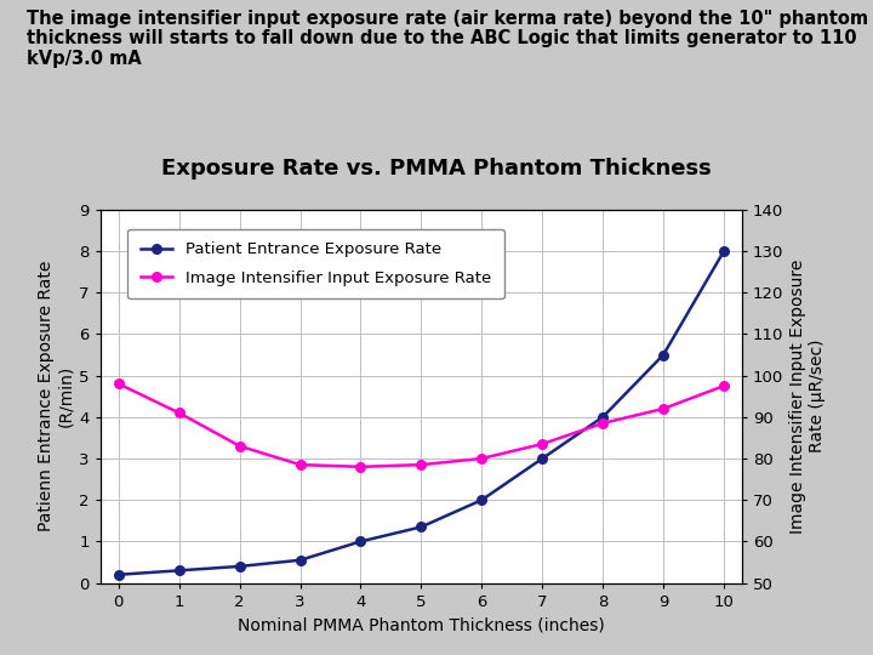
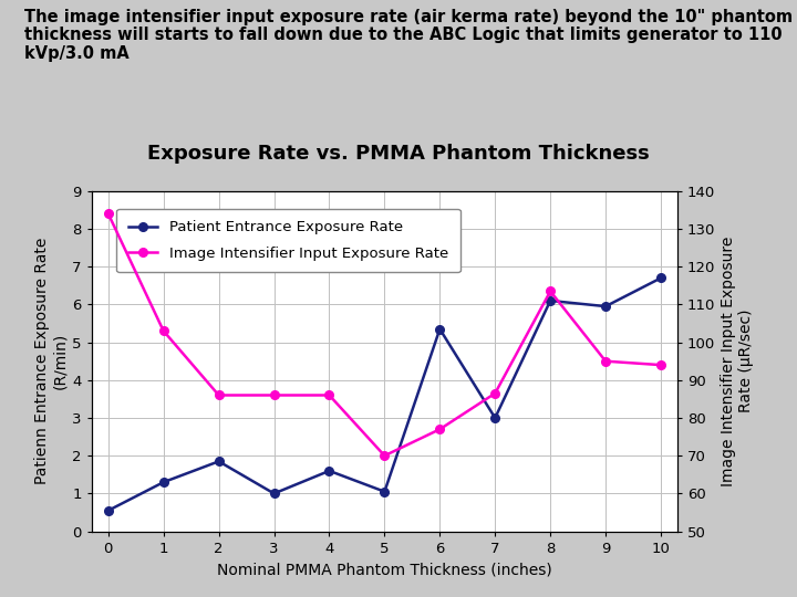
Patient Entrance Exposure Rate/0: 0.20 -> 0.55
Image Intensifier Input Exposure Rate/0: 98.0 -> 134.0
Patient Entrance Exposure Rate/1: 0.30 -> 1.30
Image Intensifier Input Exposure Rate/1: 91.0 -> 103.0
Patient Entrance Exposure Rate/2: 0.40 -> 1.85
Image Intensifier Input Exposure Rate/2: 83.0 -> 86.0
Patient Entrance Exposure Rate/3: 0.55 -> 1.00
Image Intensifier Input Exposure Rate/3: 78.5 -> 86.0
Patient Entrance Exposure Rate/4: 1.00 -> 1.60
Image Intensifier Input Exposure Rate/4: 78.0 -> 86.0
Patient Entrance Exposure Rate/5: 1.35 -> 1.05
Image Intensifier Input Exposure Rate/5: 78.5 -> 70.0
Patient Entrance Exposure Rate/6: 2.00 -> 5.35
Image Intensifier Input Exposure Rate/6: 80.0 -> 77.0
Image Intensifier Input Exposure Rate/7: 83.5 -> 86.5
Patient Entrance Exposure Rate/8: 4.00 -> 6.10
Image Intensifier Input Exposure Rate/8: 88.5 -> 113.5
Patient Entrance Exposure Rate/9: 5.50 -> 5.95
Image Intensifier Input Exposure Rate/9: 92.0 -> 95.0
Patient Entrance Exposure Rate/10: 8.00 -> 6.70
Image Intensifier Input Exposure Rate/10: 97.5 -> 94.0
